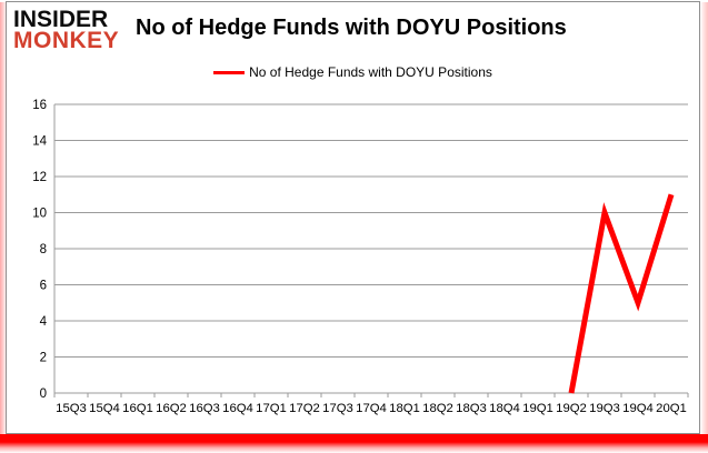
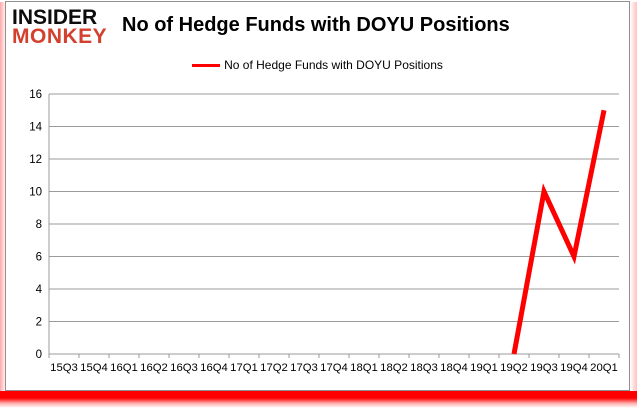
19Q4: 5 -> 6
20Q1: 11 -> 15
